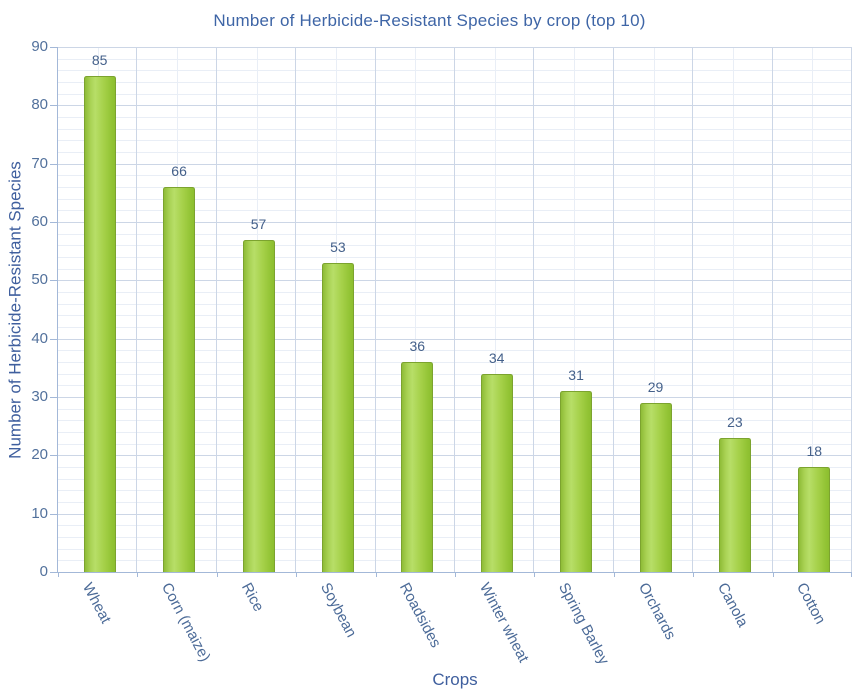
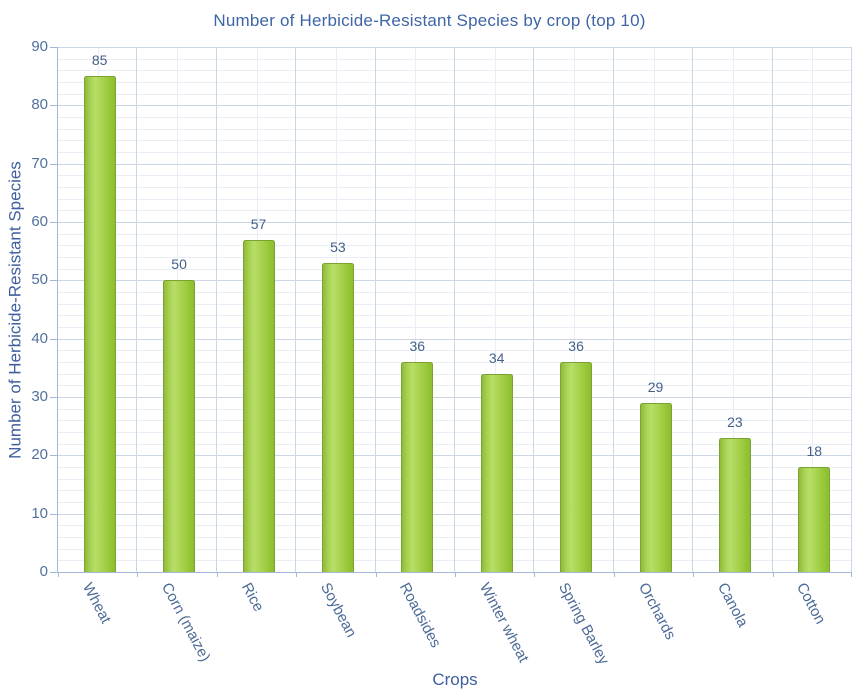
Corn (maize): 66 -> 50
Spring Barley: 31 -> 36
